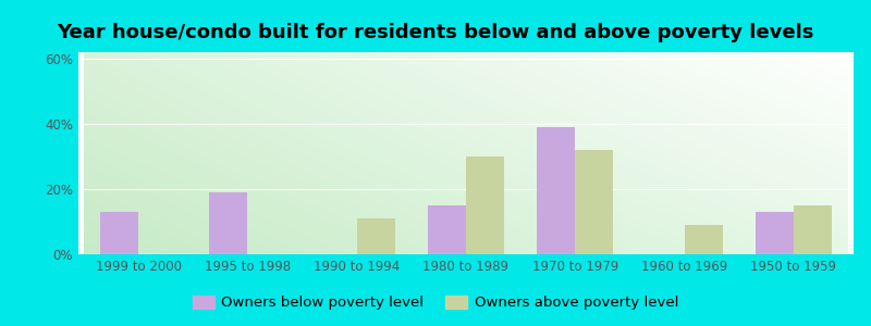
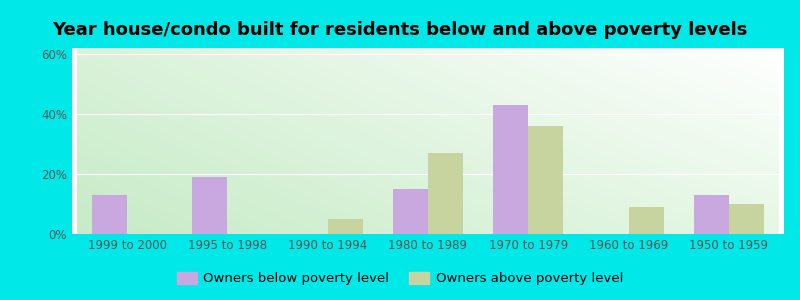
Owners above poverty level/1990 to 1994: 11% -> 5%
Owners above poverty level/1980 to 1989: 30% -> 27%
Owners below poverty level/1970 to 1979: 39% -> 43%
Owners above poverty level/1970 to 1979: 32% -> 36%
Owners above poverty level/1950 to 1959: 15% -> 10%
